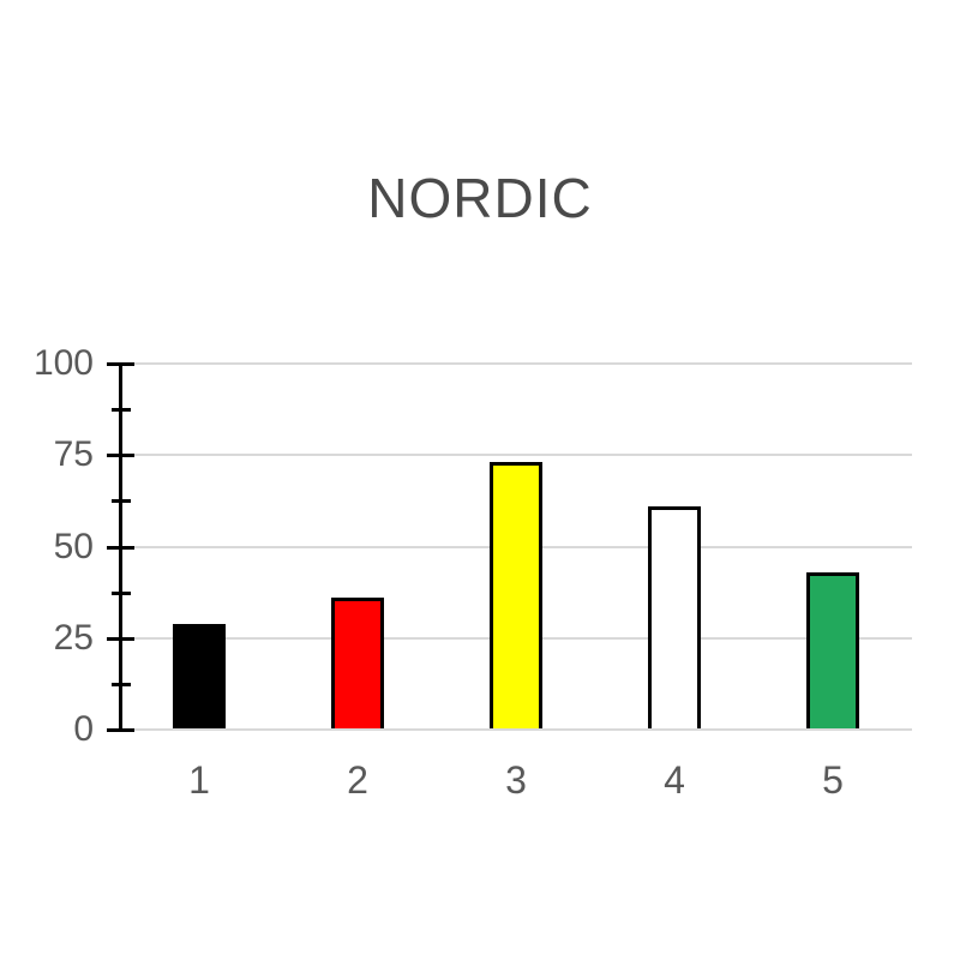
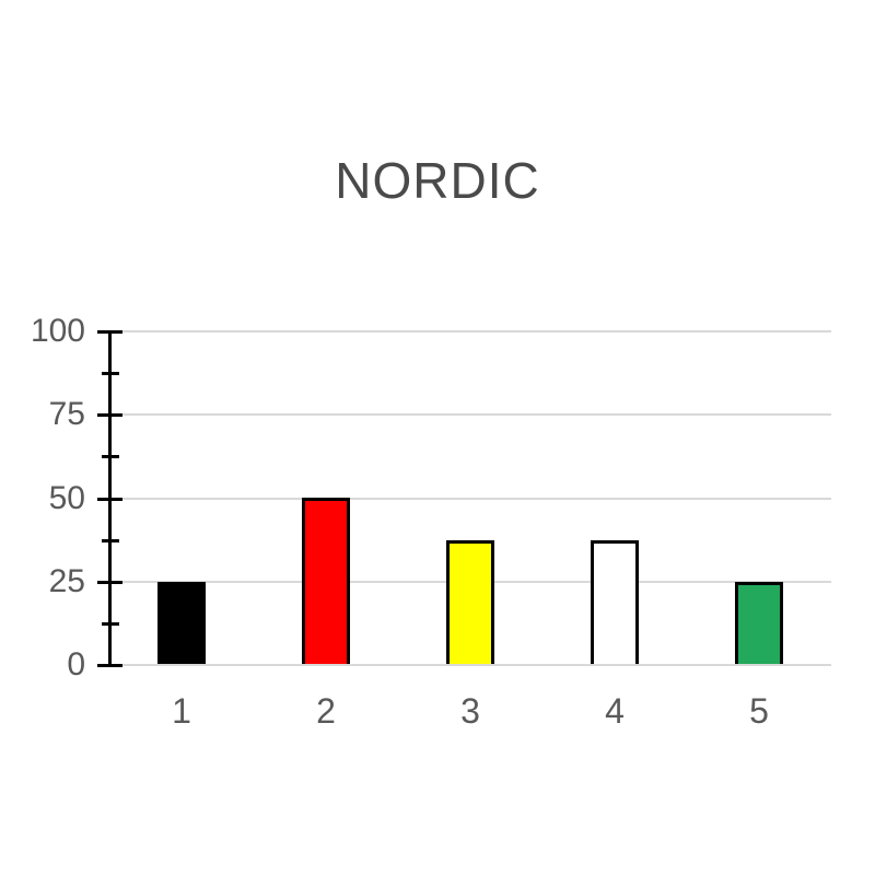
1: 29 -> 25
2: 36 -> 50
3: 73 -> 38
4: 61 -> 38
5: 43 -> 25
